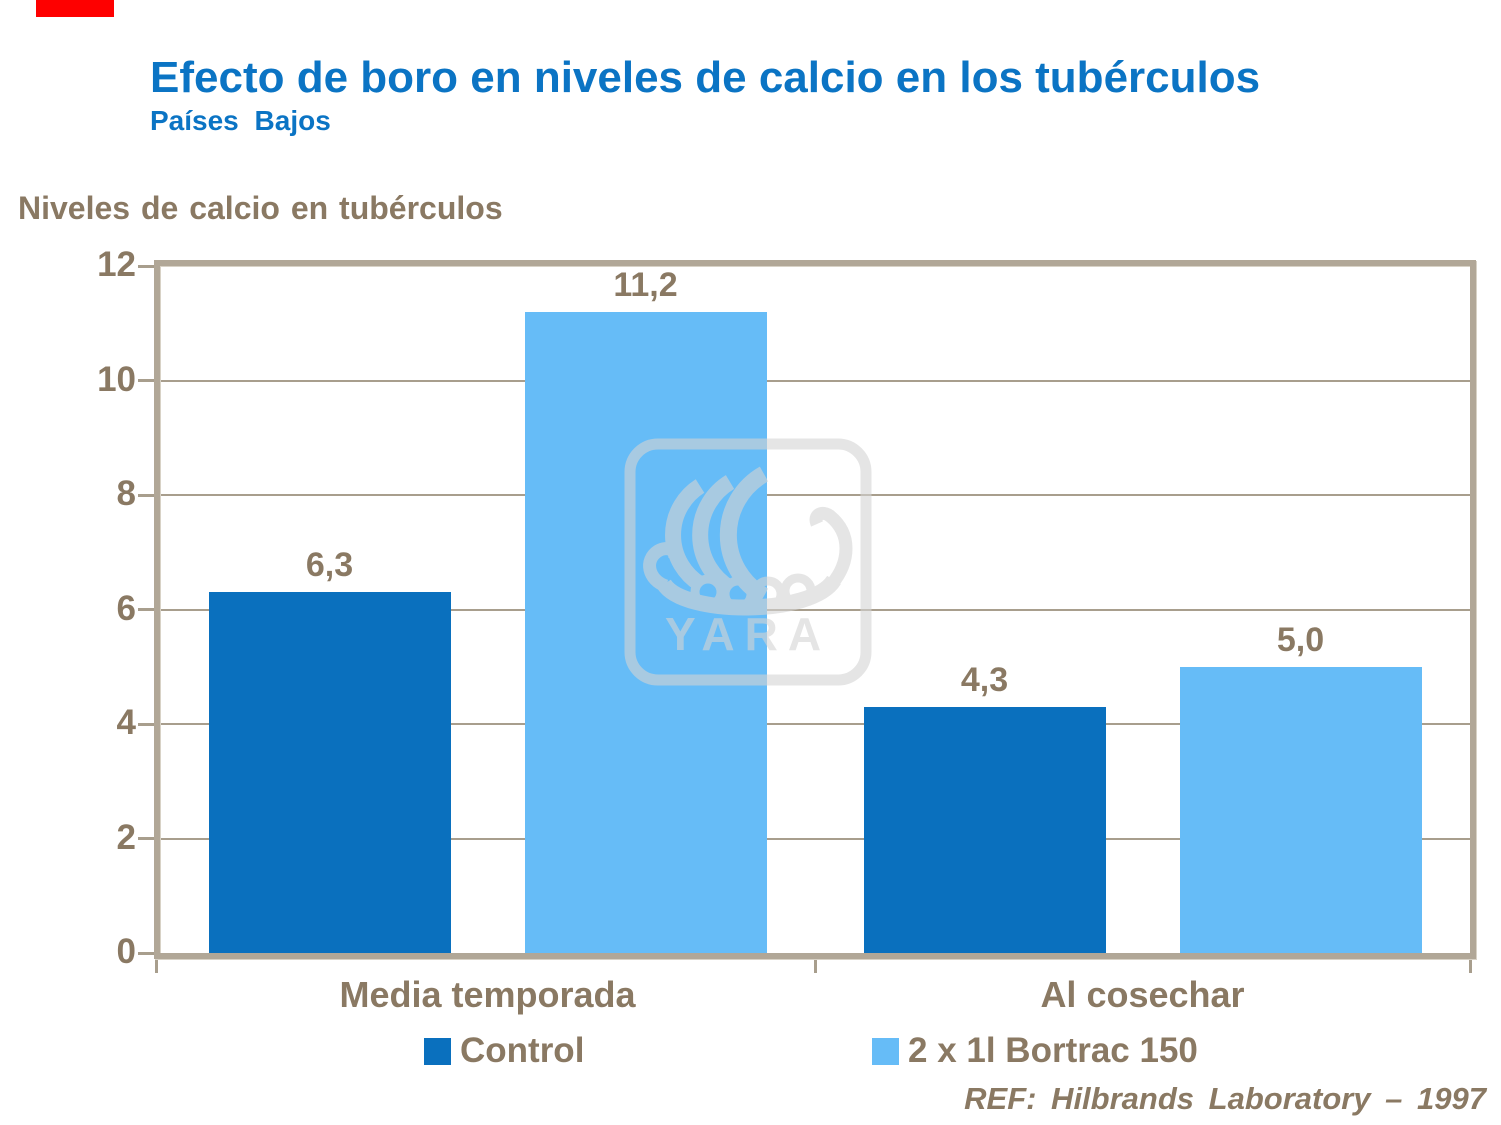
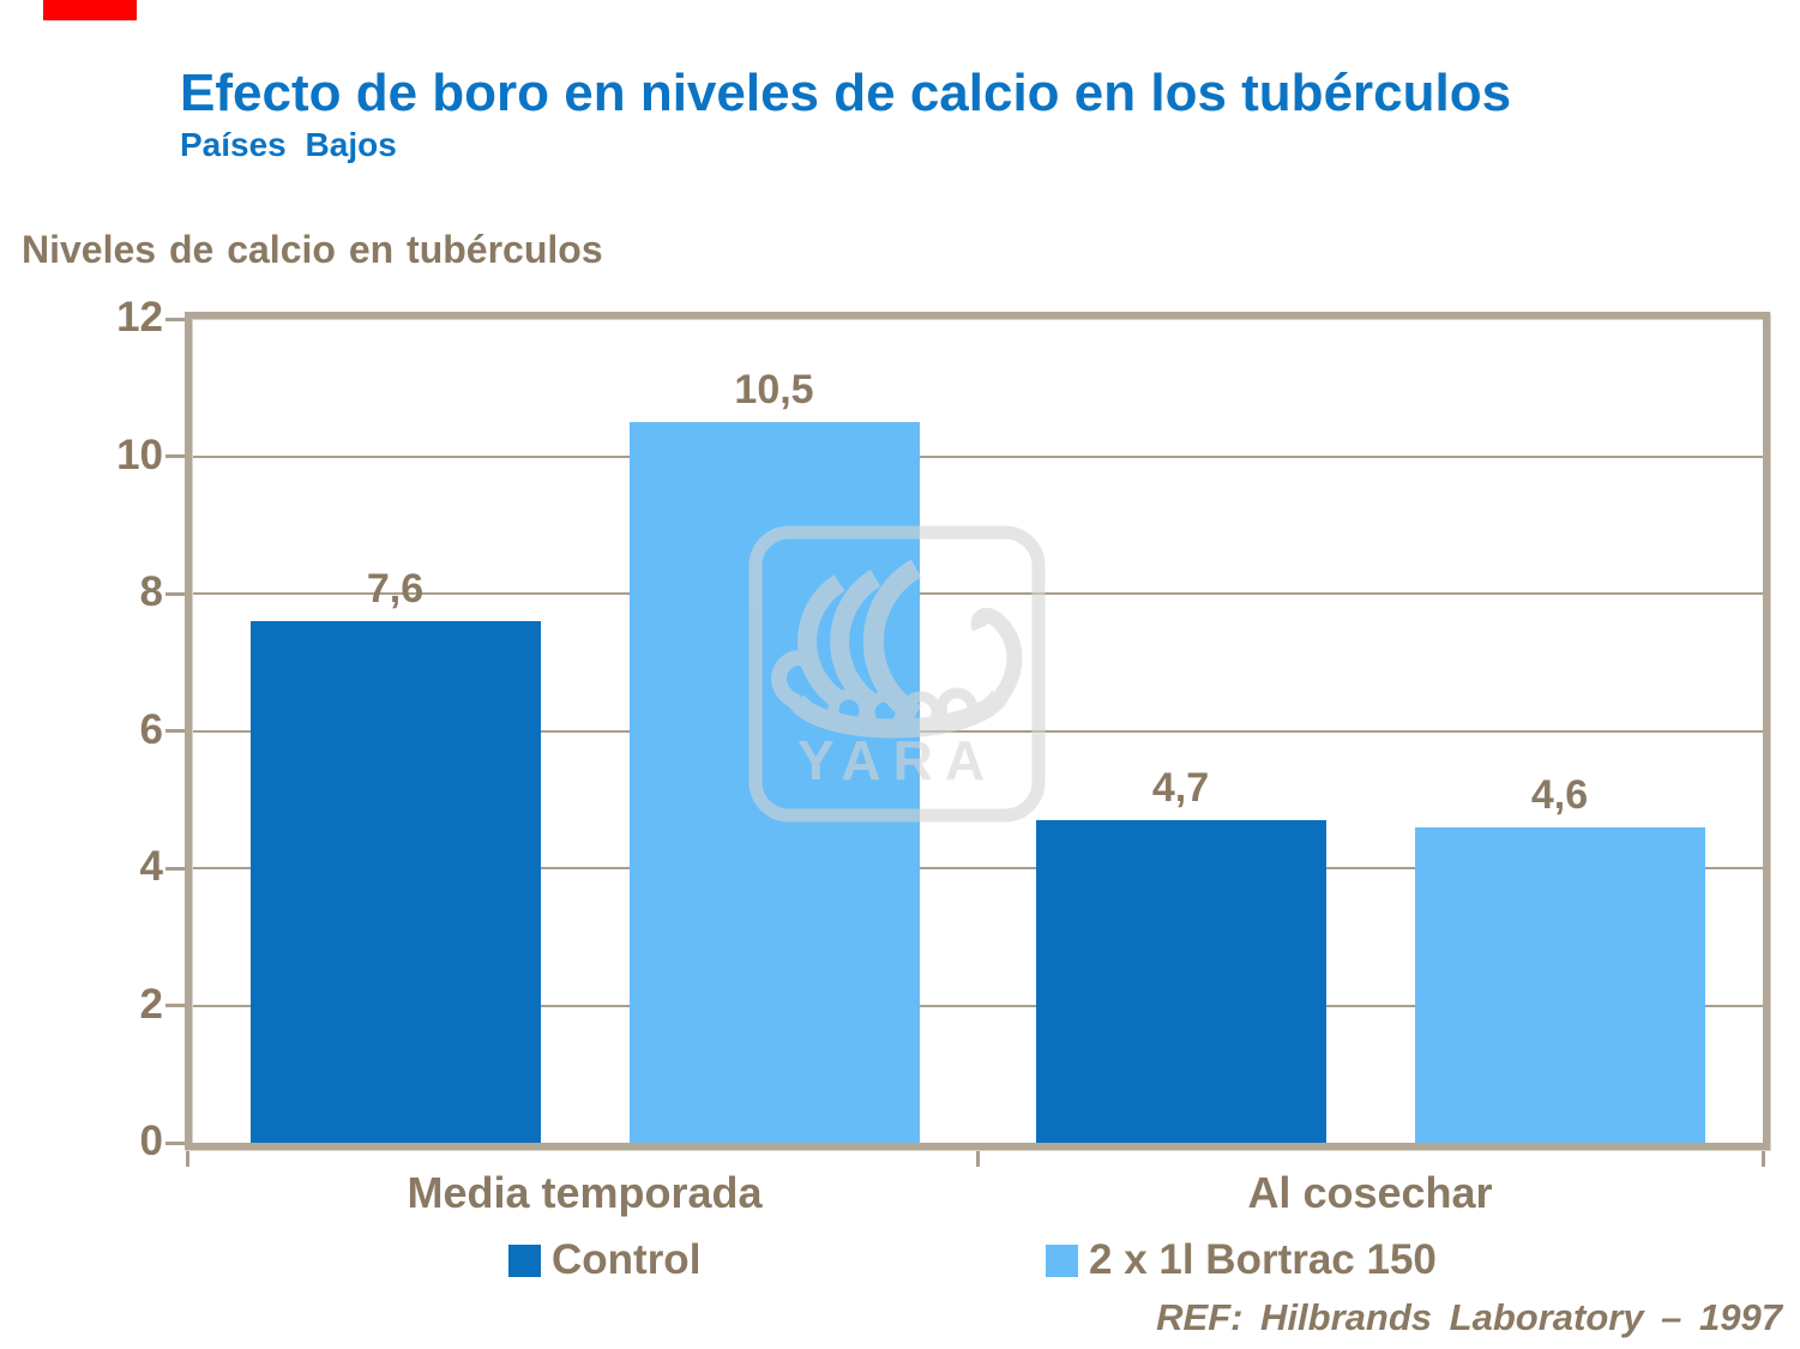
Control/Media temporada: 6,3 -> 7,6
2 x 1l Bortrac 150/Media temporada: 11,2 -> 10,5
Control/Al cosechar: 4,3 -> 4,7
2 x 1l Bortrac 150/Al cosechar: 5,0 -> 4,6
